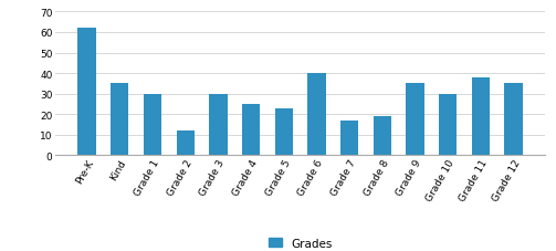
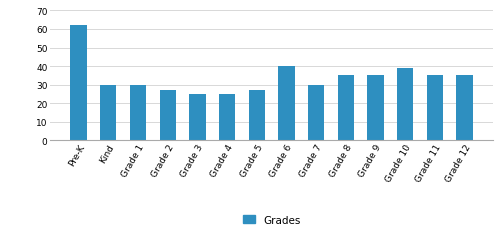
Kind: 35 -> 30
Grade 2: 12 -> 27
Grade 3: 30 -> 25
Grade 5: 23 -> 27
Grade 7: 17 -> 30
Grade 8: 19 -> 35
Grade 10: 30 -> 39
Grade 11: 38 -> 35
